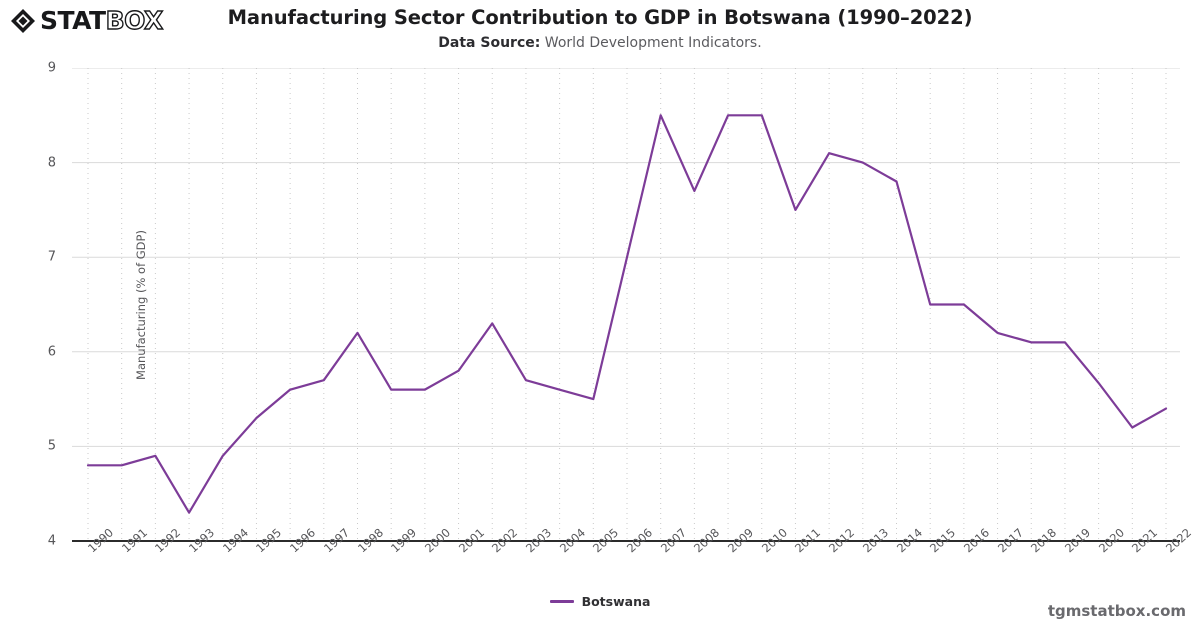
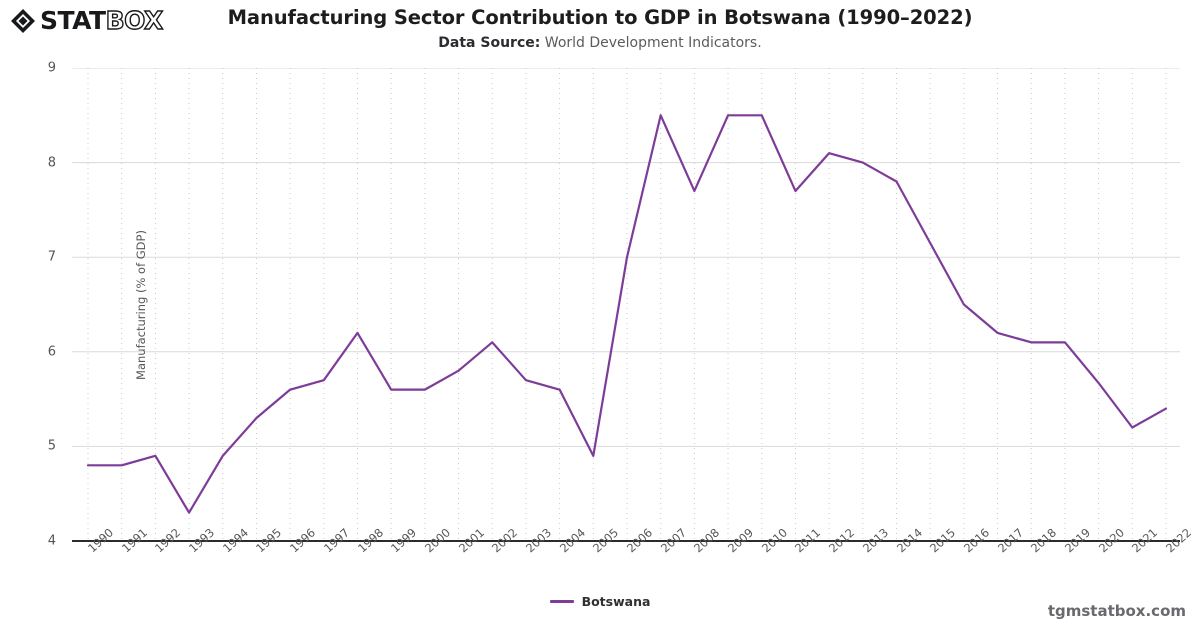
2002: 6.3 -> 6.1
2005: 5.5 -> 4.9
2011: 7.5 -> 7.7
2015: 6.5 -> 7.2
